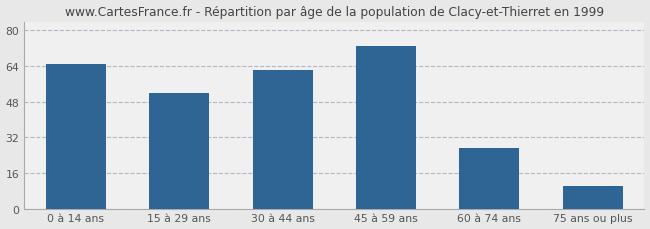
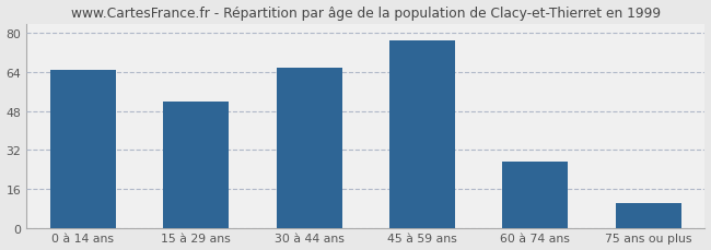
30 à 44 ans: 62 -> 66
45 à 59 ans: 73 -> 77
